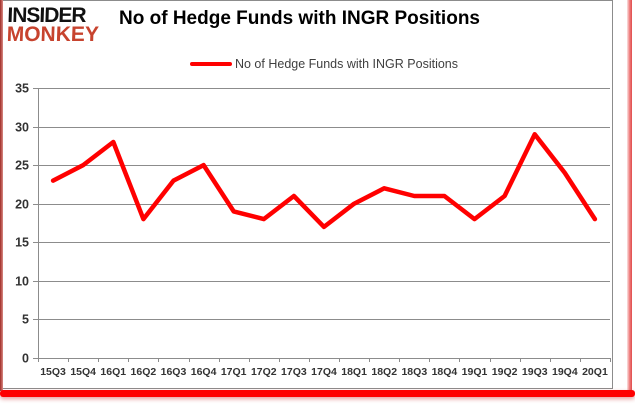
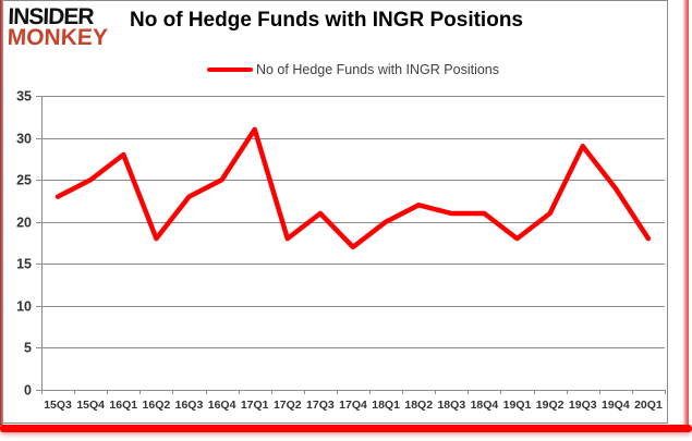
17Q1: 19 -> 31
